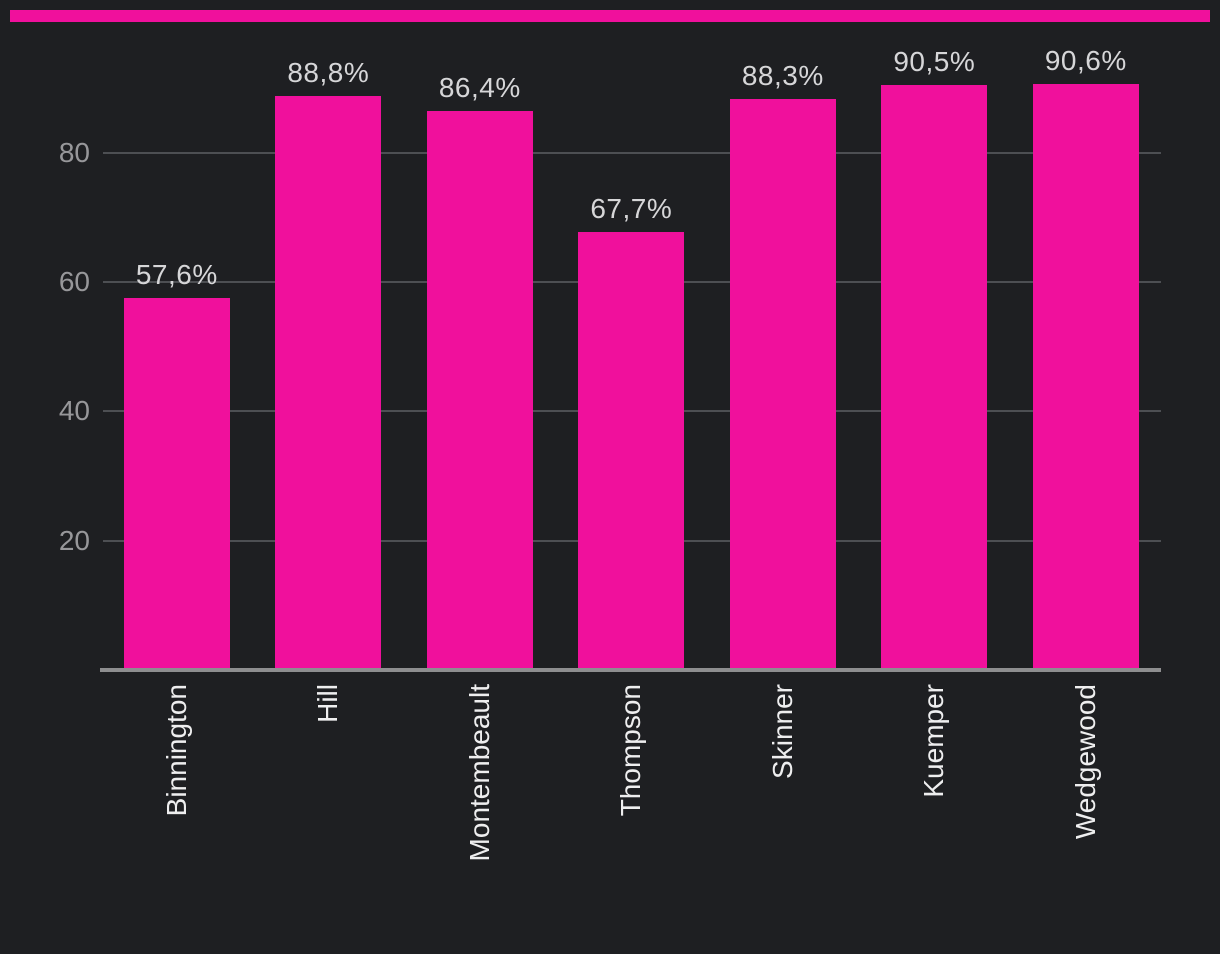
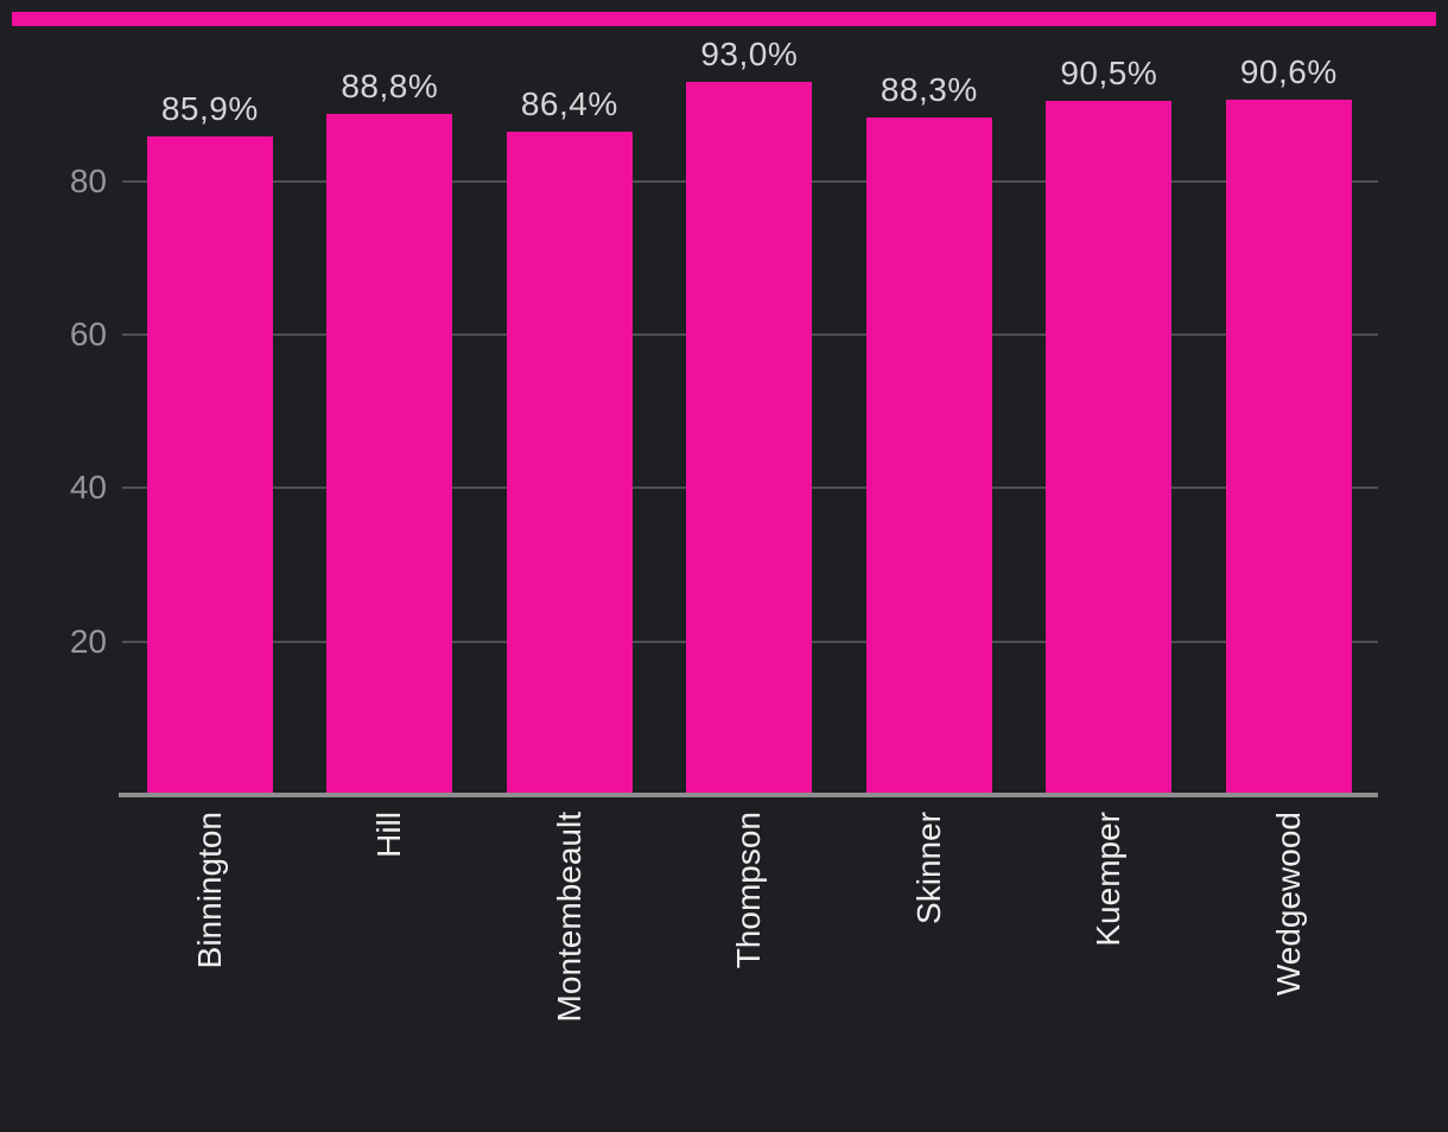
Binnington: 57,6% -> 85,9%
Thompson: 67,7% -> 93,0%
